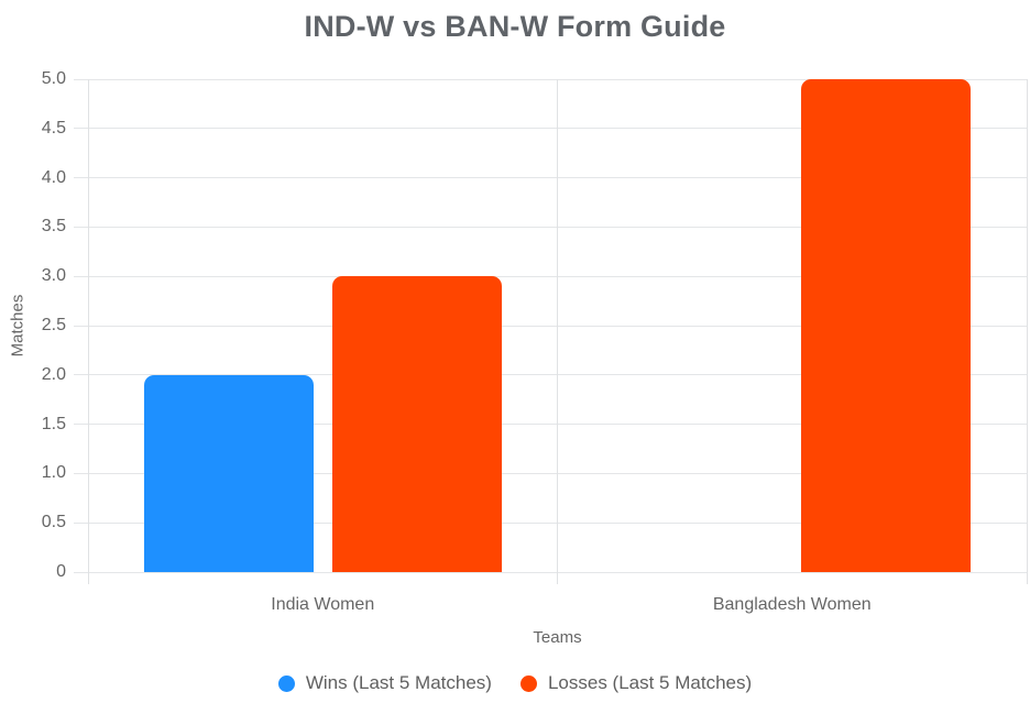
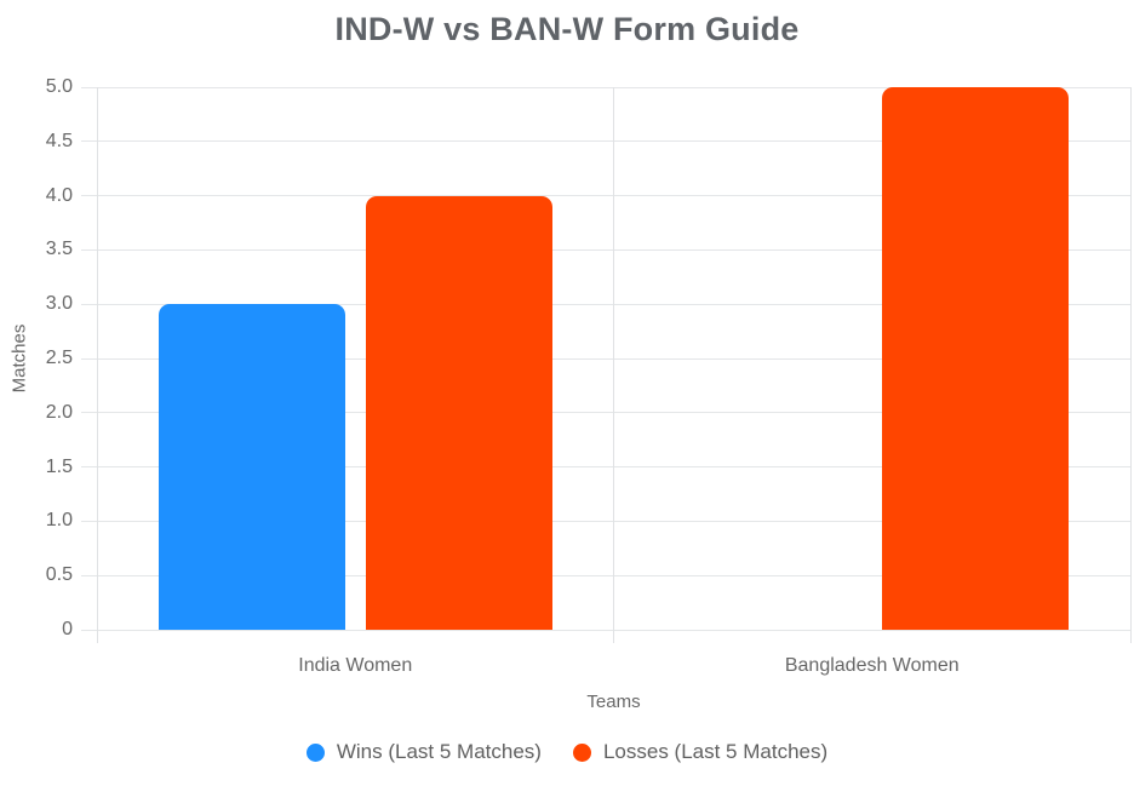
Wins (Last 5 Matches)/India Women: 2 -> 3
Losses (Last 5 Matches)/India Women: 3 -> 4
